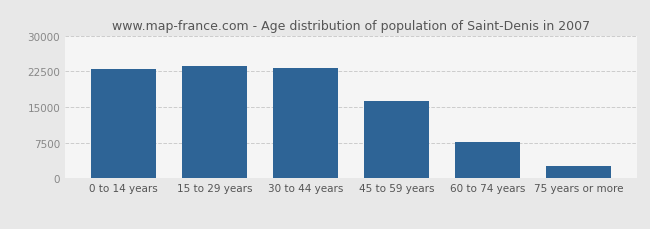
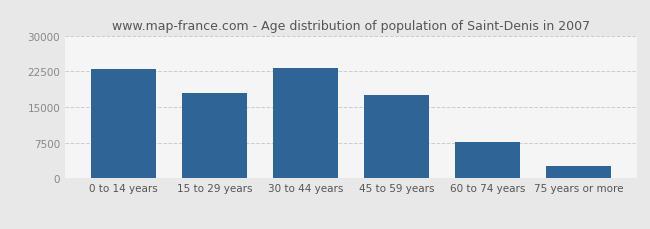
15 to 29 years: 23700 -> 18000
45 to 59 years: 16200 -> 17500
